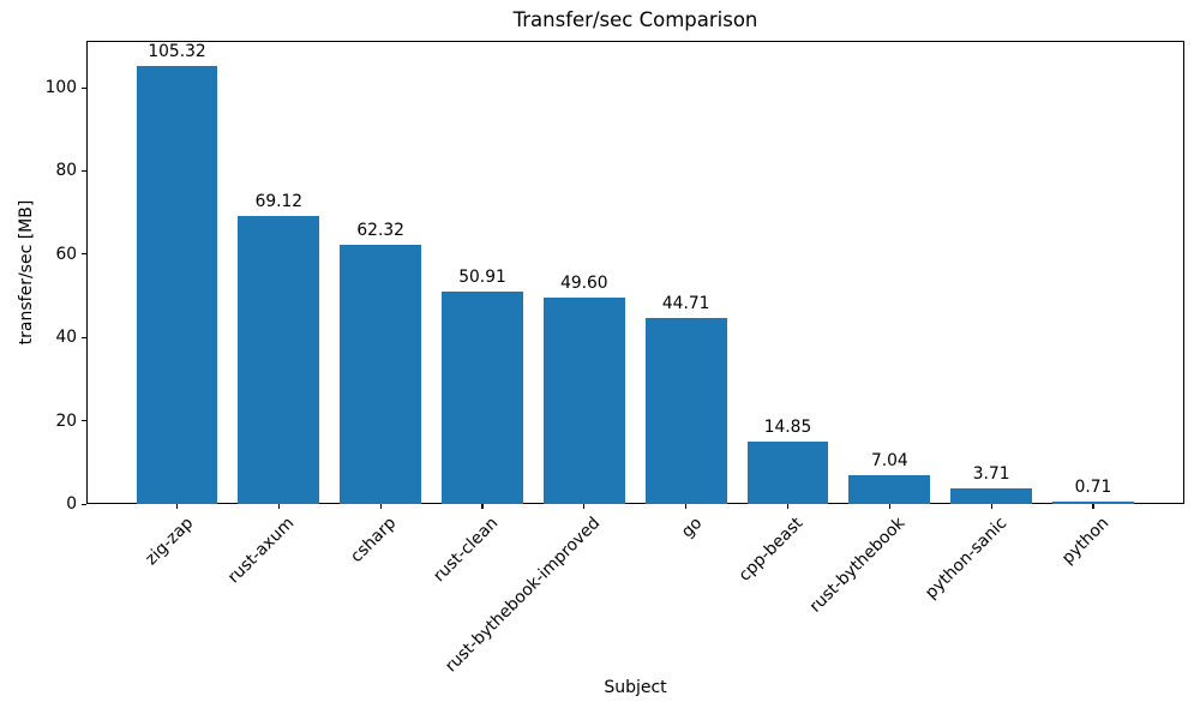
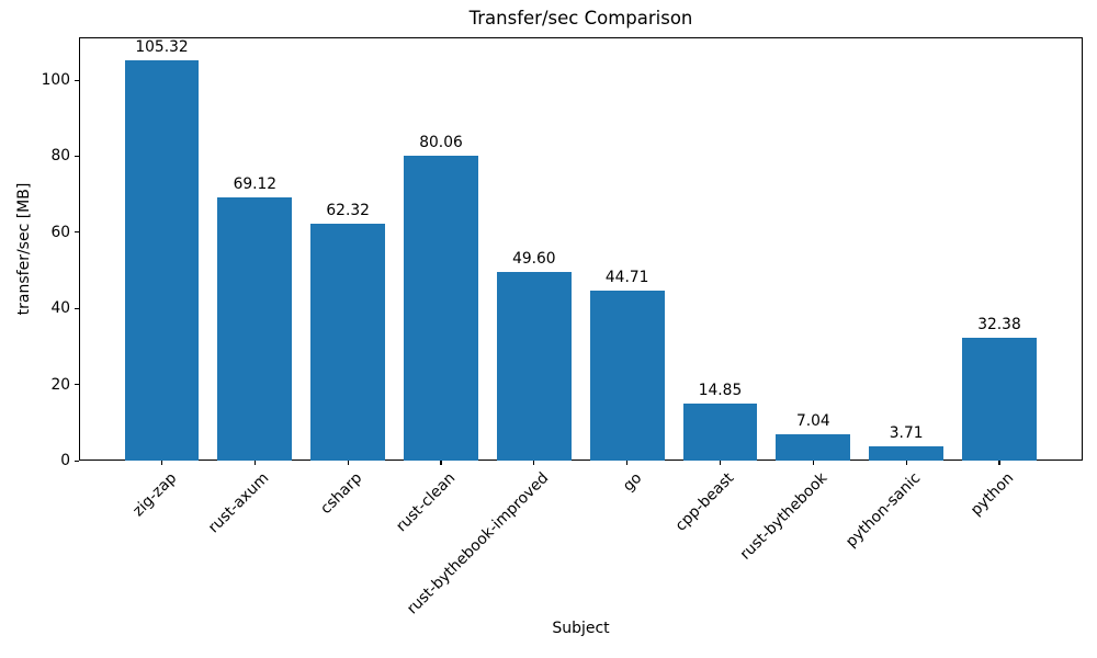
rust-clean: 50.91 -> 80.06
python: 0.71 -> 32.38
